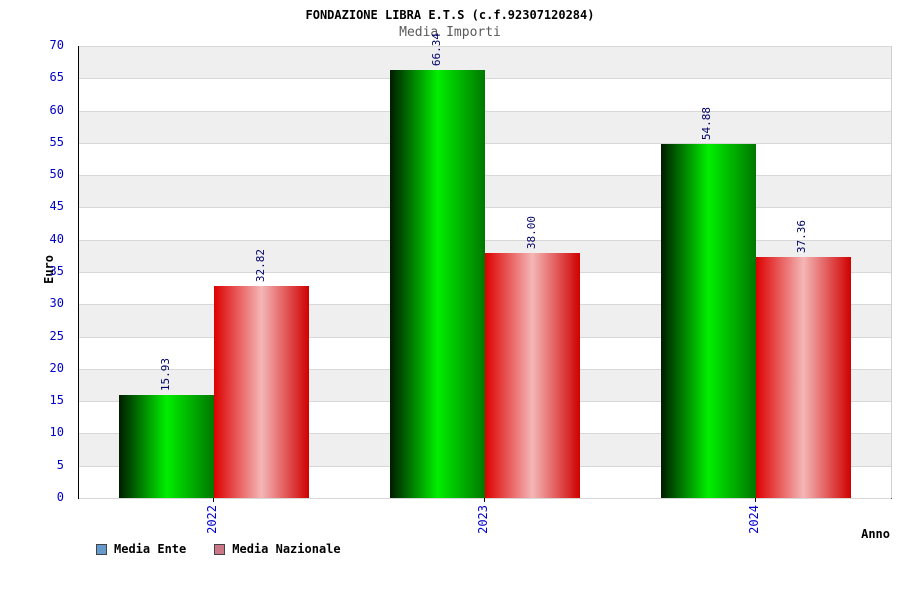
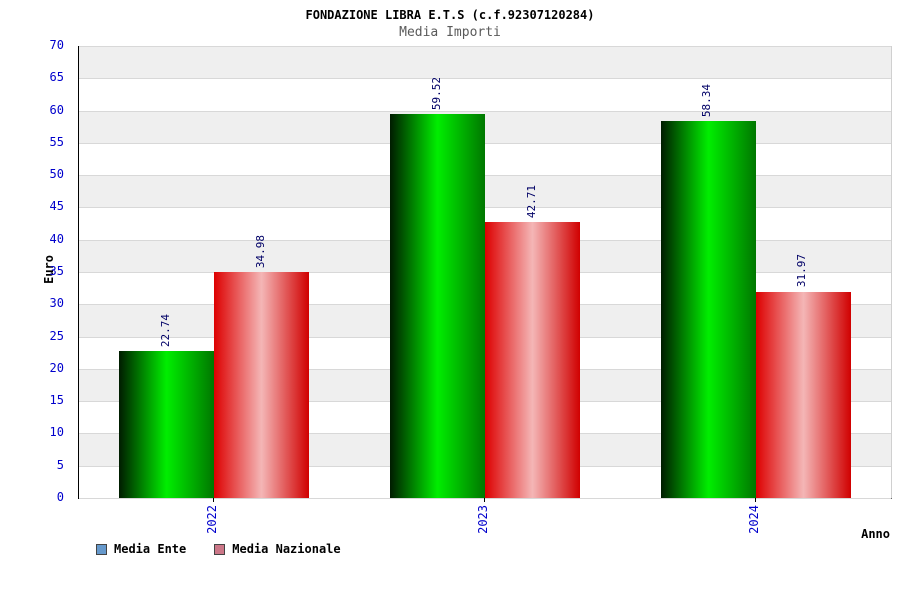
Media Ente/2022: 15.93 -> 22.74
Media Nazionale/2022: 32.82 -> 34.98
Media Ente/2023: 66.34 -> 59.52
Media Nazionale/2023: 38.00 -> 42.71
Media Ente/2024: 54.88 -> 58.34
Media Nazionale/2024: 37.36 -> 31.97
